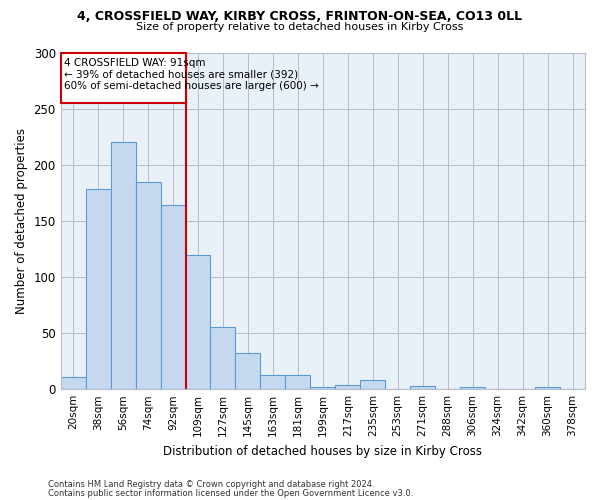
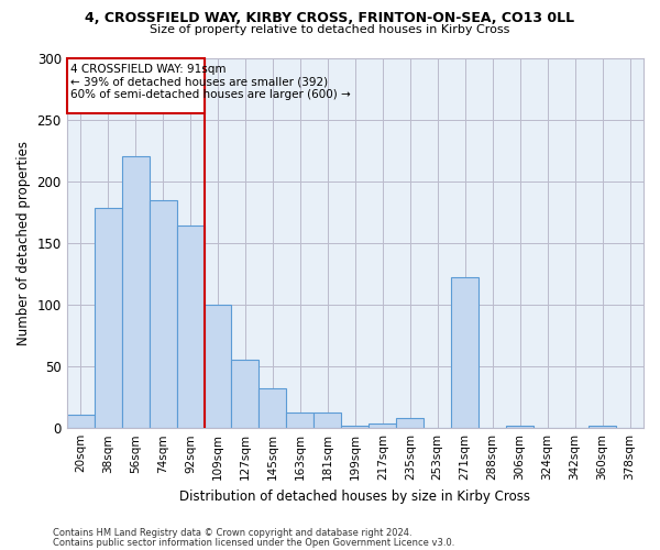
109sqm: 120 -> 100
271sqm: 3 -> 122
